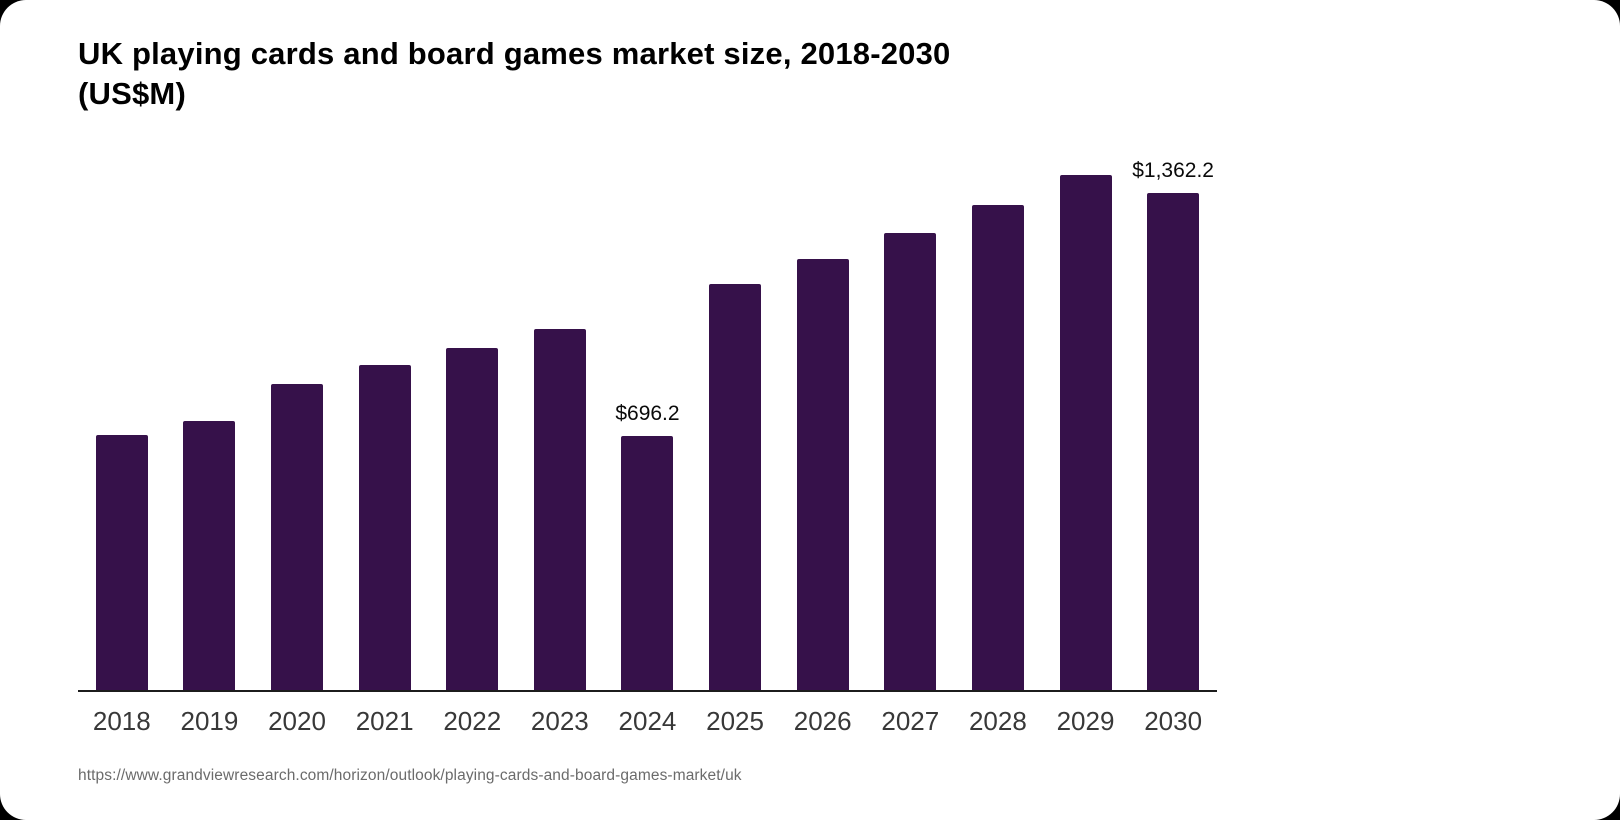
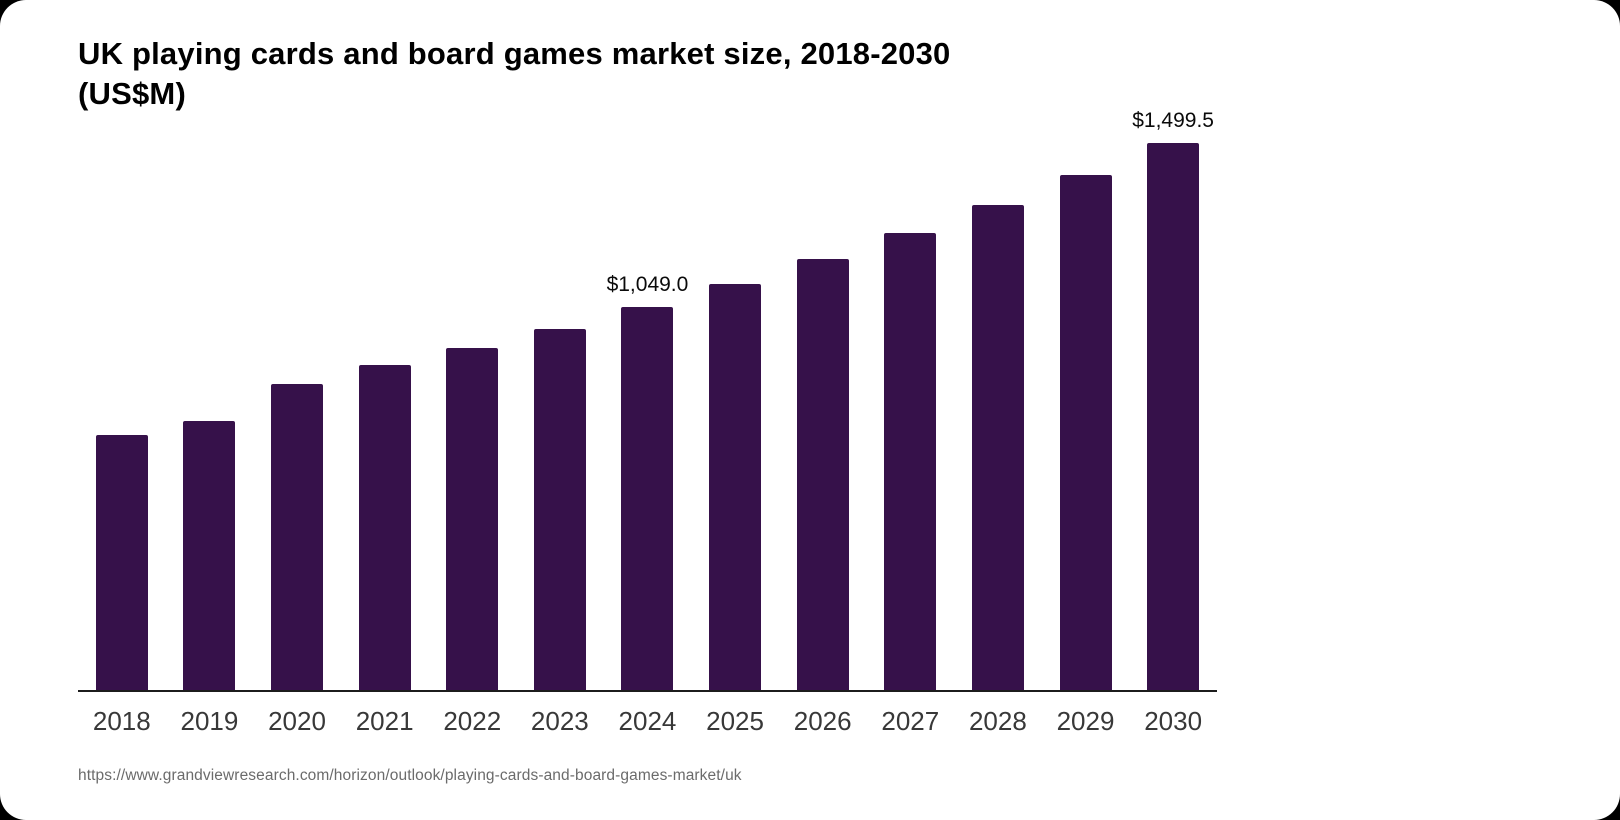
2024: $696.2 -> $1,049.0
2030: $1,362.2 -> $1,499.5
